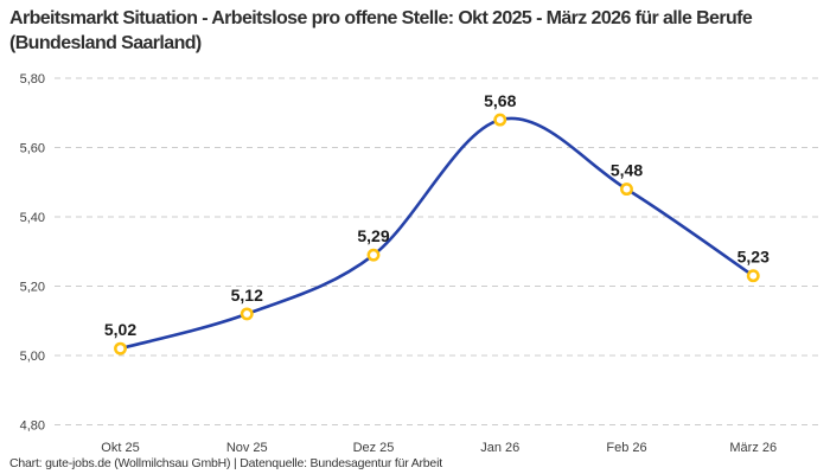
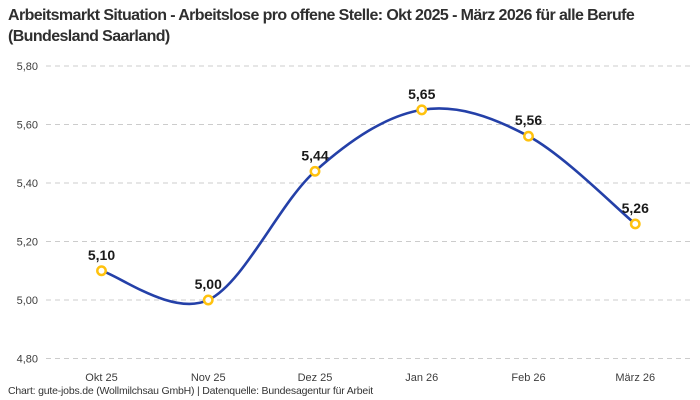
Okt 25: 5,02 -> 5,10
Nov 25: 5,12 -> 5,00
Dez 25: 5,29 -> 5,44
Jan 26: 5,68 -> 5,65
Feb 26: 5,48 -> 5,56
März 26: 5,23 -> 5,26
